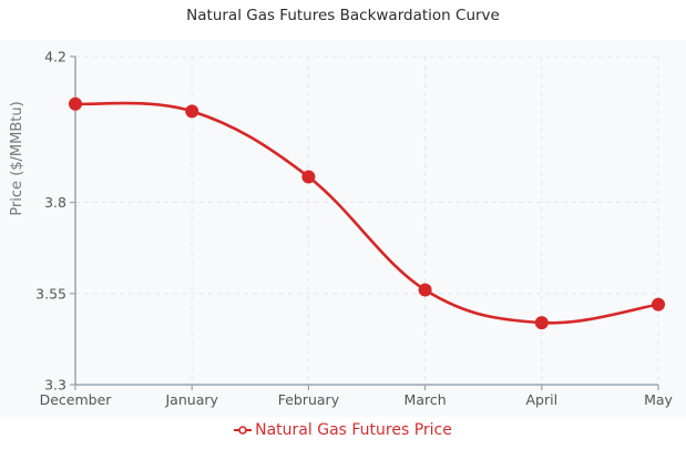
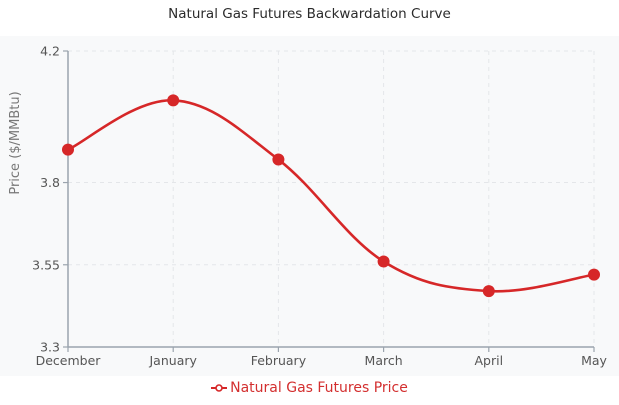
December: 4.07 -> 3.90
